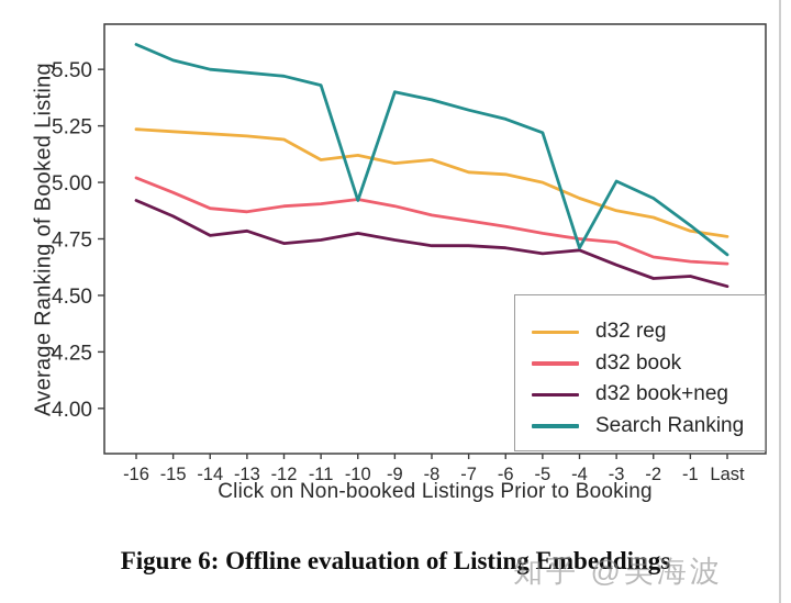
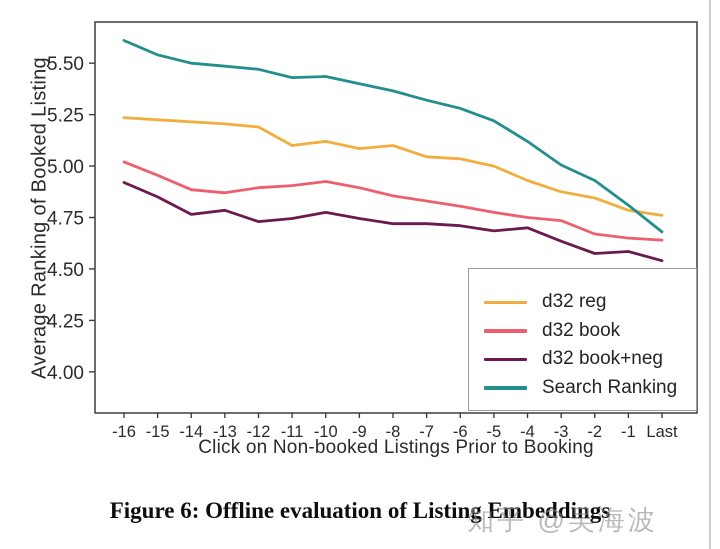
Search Ranking/-10: 4.92 -> 5.43
Search Ranking/-4: 4.71 -> 5.12
